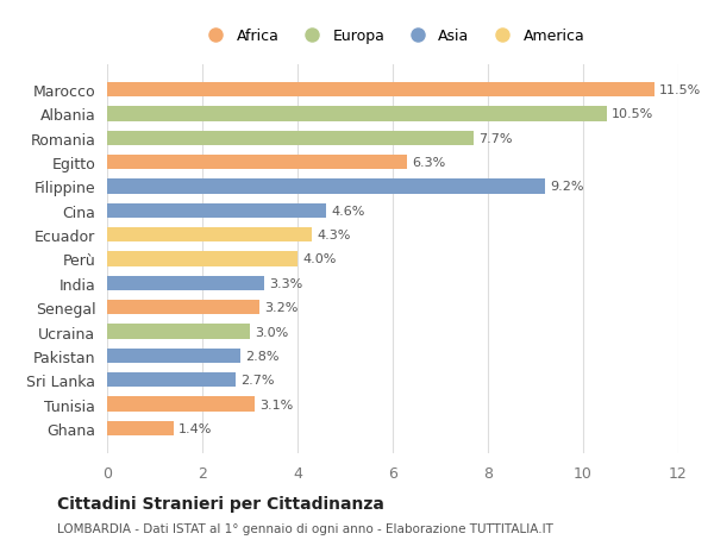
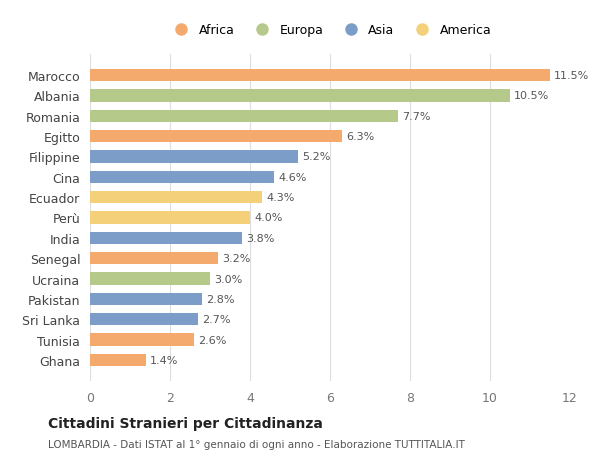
Filippine: 9.2% -> 5.2%
India: 3.3% -> 3.8%
Tunisia: 3.1% -> 2.6%
